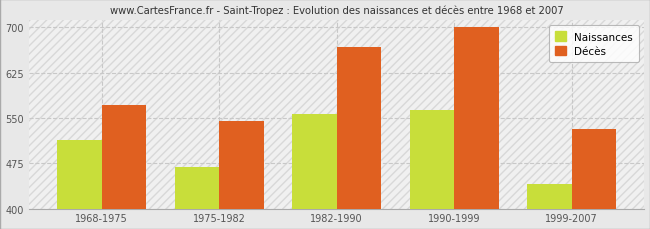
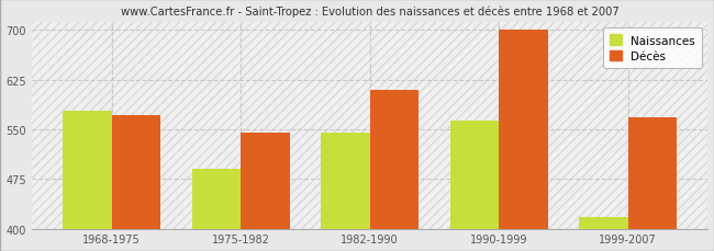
Naissances/1968-1975: 514 -> 578
Naissances/1975-1982: 468 -> 490
Naissances/1982-1990: 556 -> 545
Décès/1982-1990: 668 -> 610
Naissances/1999-2007: 440 -> 418
Décès/1999-2007: 532 -> 568
